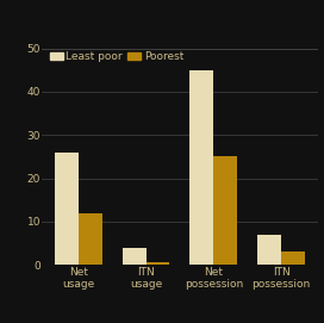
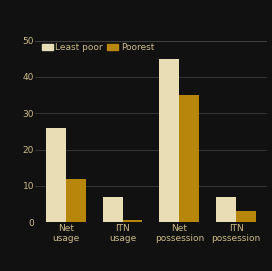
Least poor/ITN usage: 4 -> 7
Poorest/Net possession: 25.0 -> 35.0
